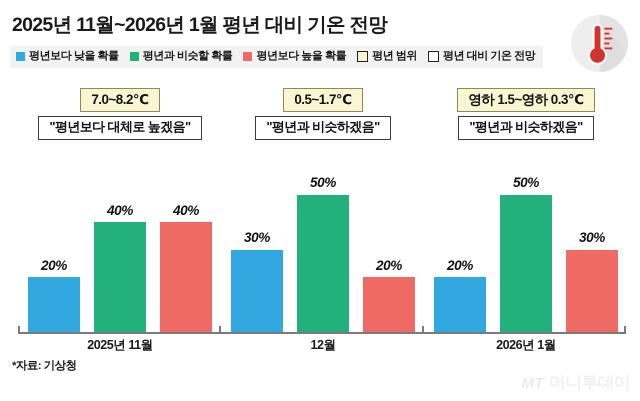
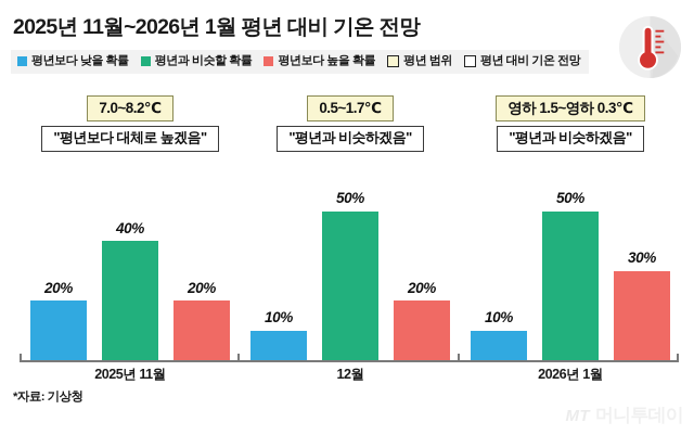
평년보다 높을 확률/2025년 11월: 40% -> 20%
평년보다 낮을 확률/12월: 30% -> 10%
평년보다 낮을 확률/2026년 1월: 20% -> 10%
